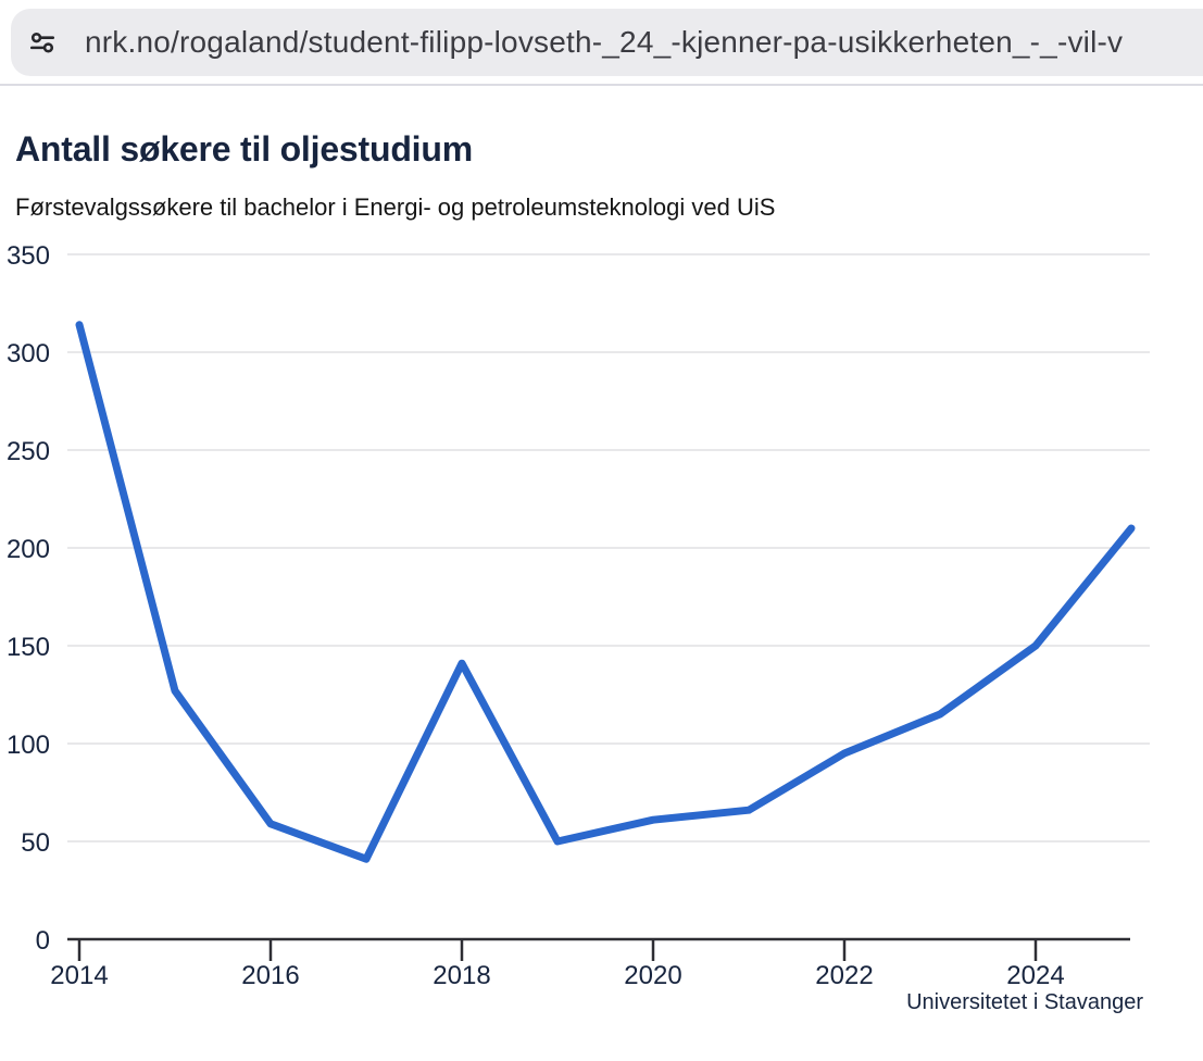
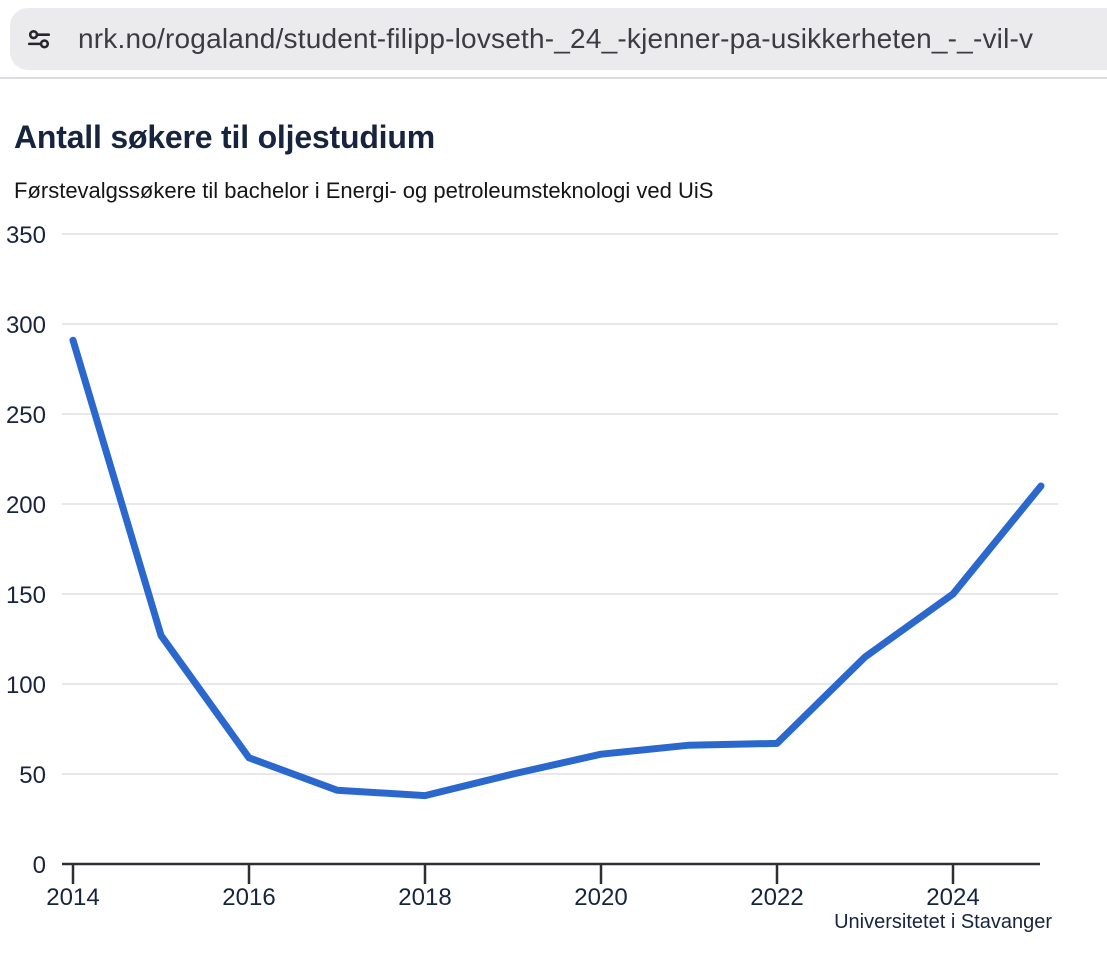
2014: 314 -> 291
2018: 141 -> 38
2022: 95 -> 67
